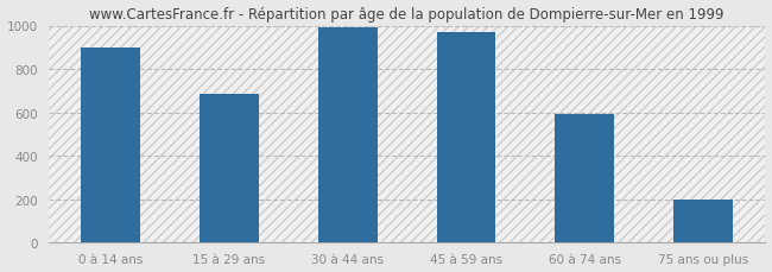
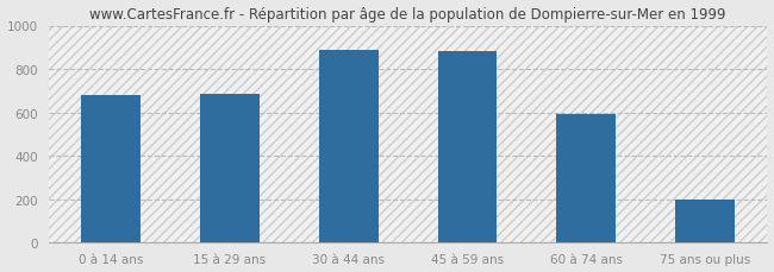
0 à 14 ans: 900 -> 680
30 à 44 ans: 990 -> 890
45 à 59 ans: 970 -> 880
